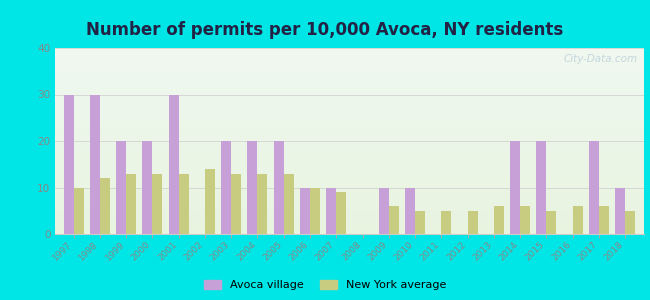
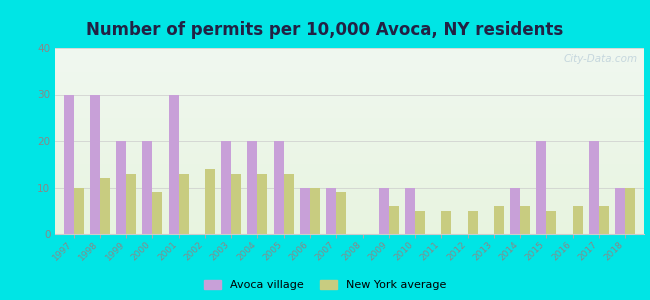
New York average/2000: 13 -> 9
Avoca village/2014: 20 -> 10
New York average/2018: 5 -> 10
